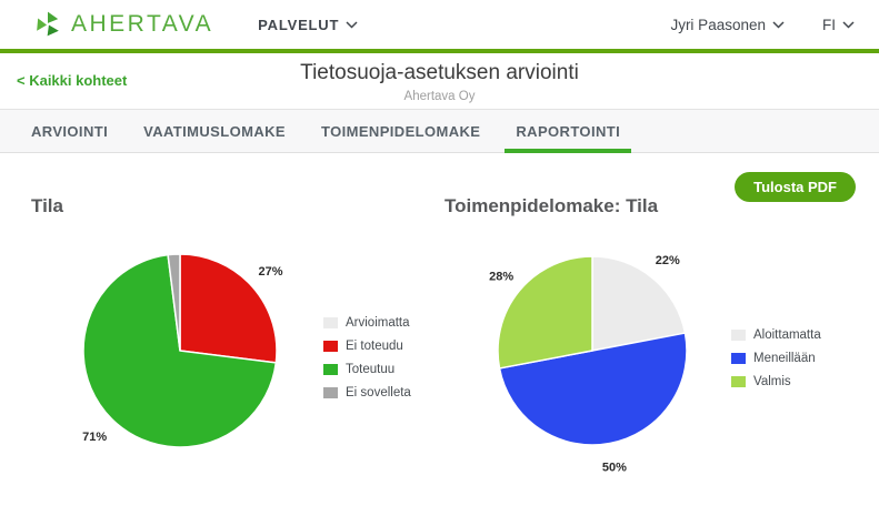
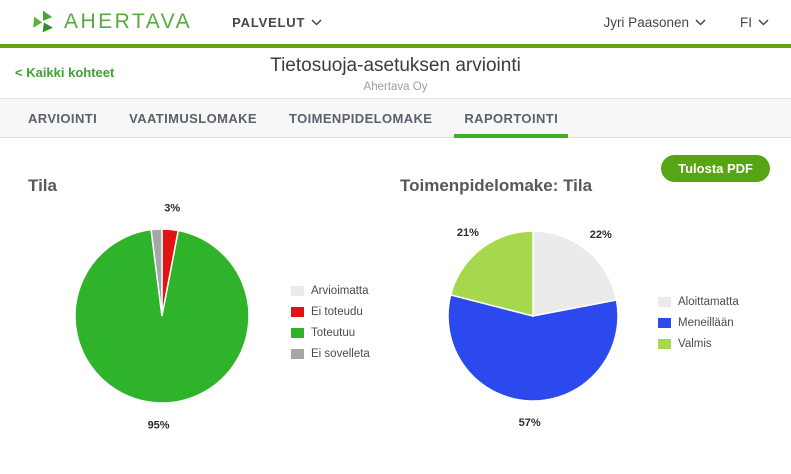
Tila/Ei toteudu: 27% -> 3%
Tila/Toteutuu: 71% -> 95%
Toimenpidelomake: Tila/Meneillään: 50% -> 57%
Toimenpidelomake: Tila/Valmis: 28% -> 21%
